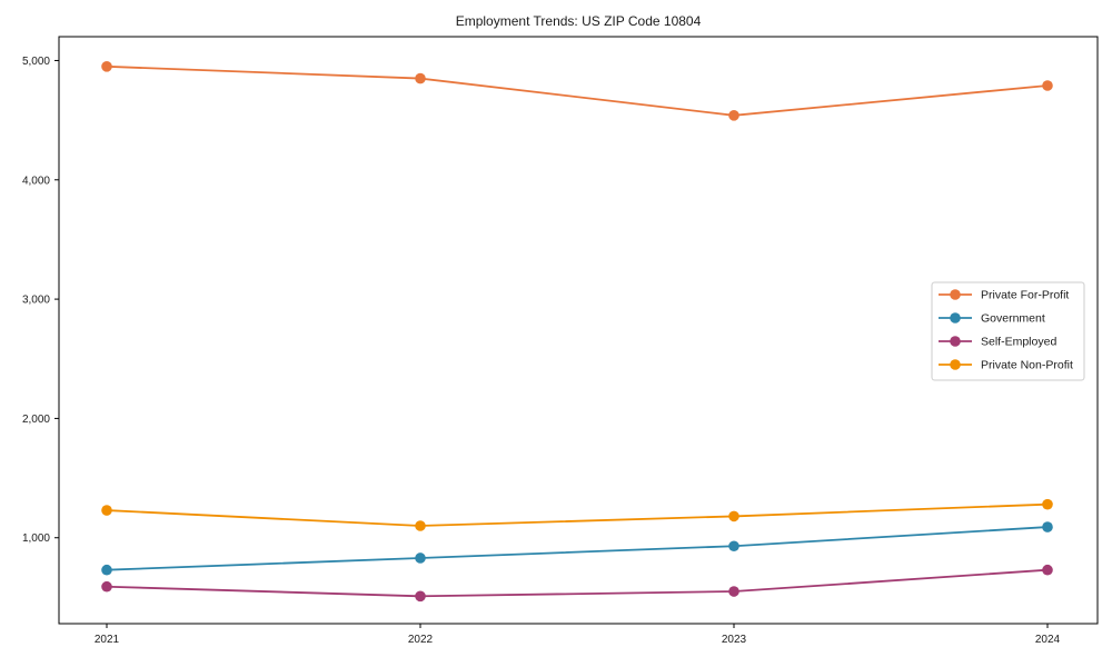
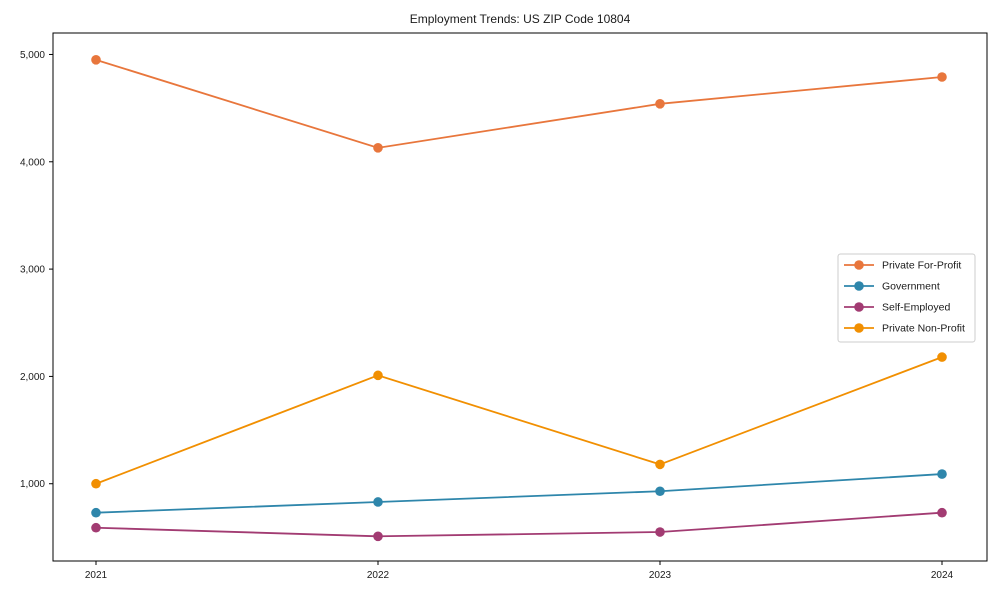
Private Non-Profit/2021: 1230 -> 1000
Private For-Profit/2022: 4850 -> 4130
Private Non-Profit/2022: 1100 -> 2010
Private Non-Profit/2024: 1280 -> 2180
